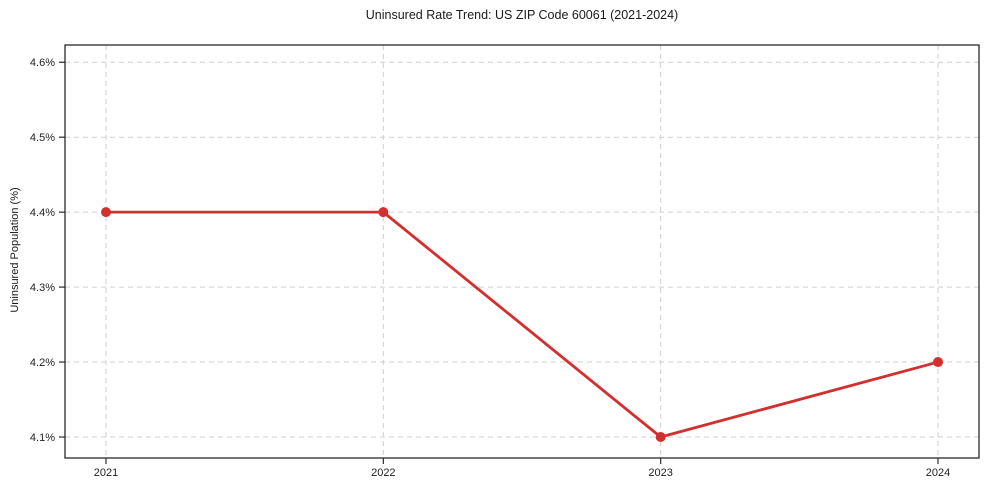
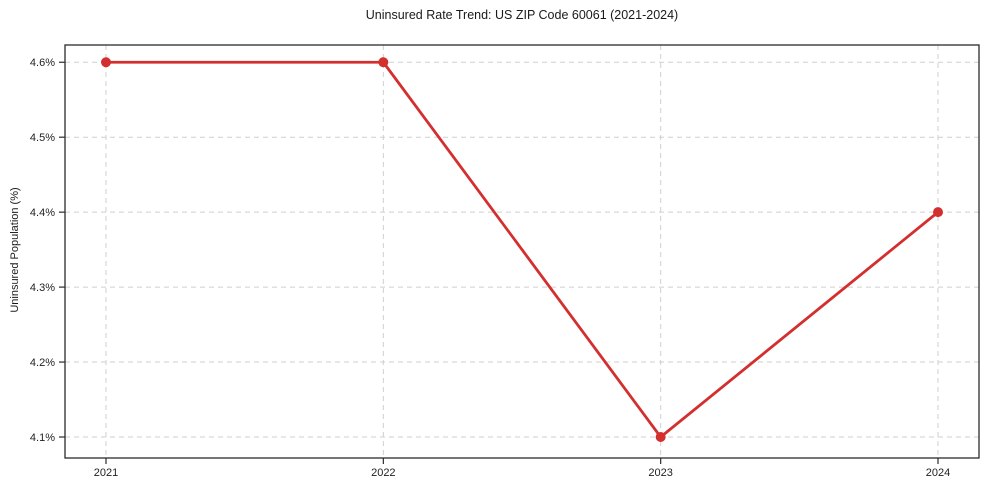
2021: 4.4% -> 4.6%
2022: 4.4% -> 4.6%
2024: 4.2% -> 4.4%
